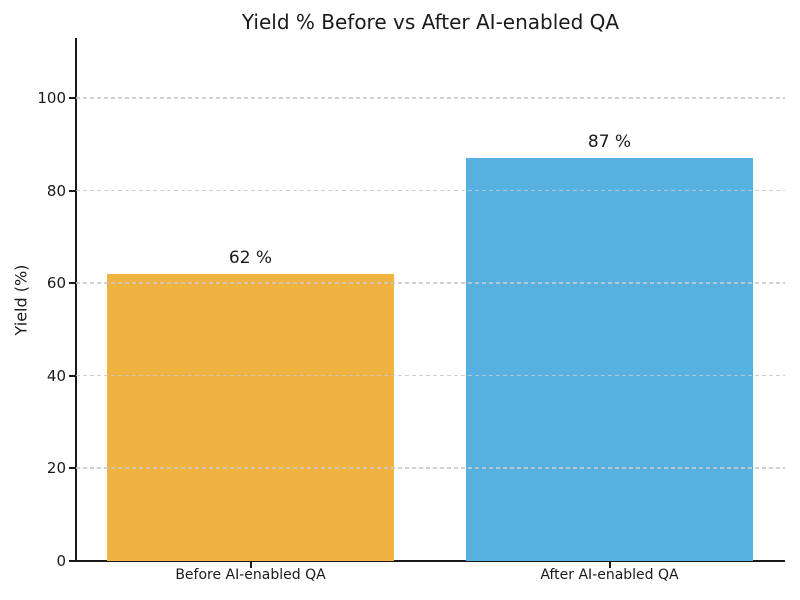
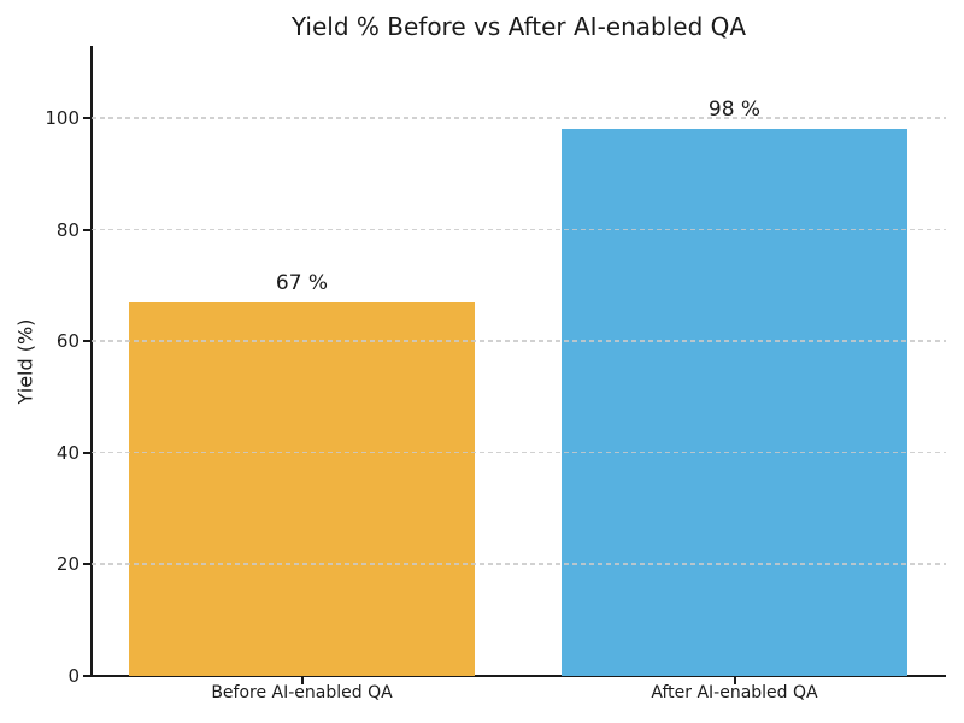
Before AI-enabled QA: 62 -> 67
After AI-enabled QA: 87 -> 98
